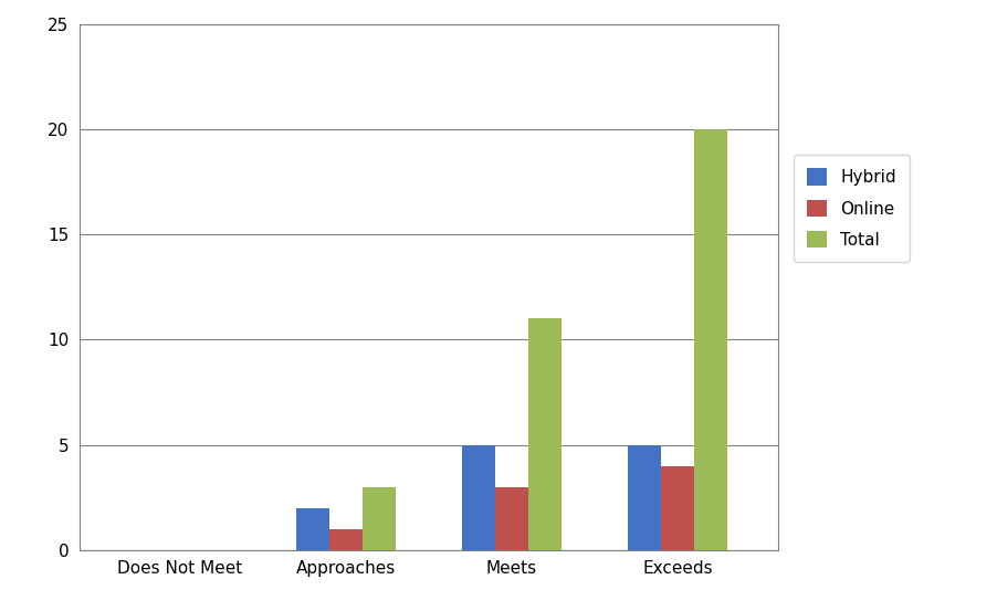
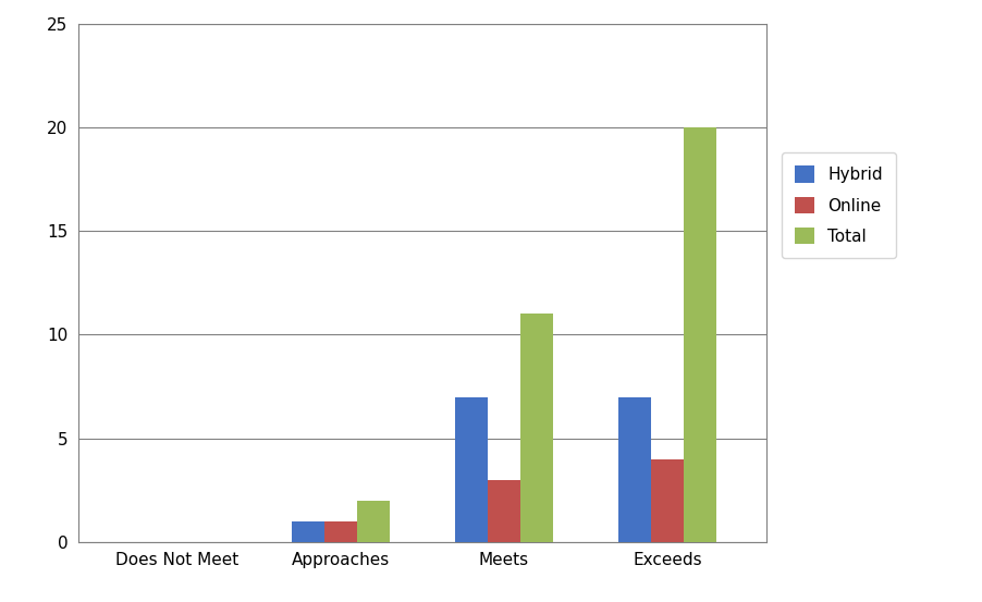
Hybrid/Approaches: 2 -> 1
Total/Approaches: 3 -> 2
Hybrid/Meets: 5 -> 7
Hybrid/Exceeds: 5 -> 7
